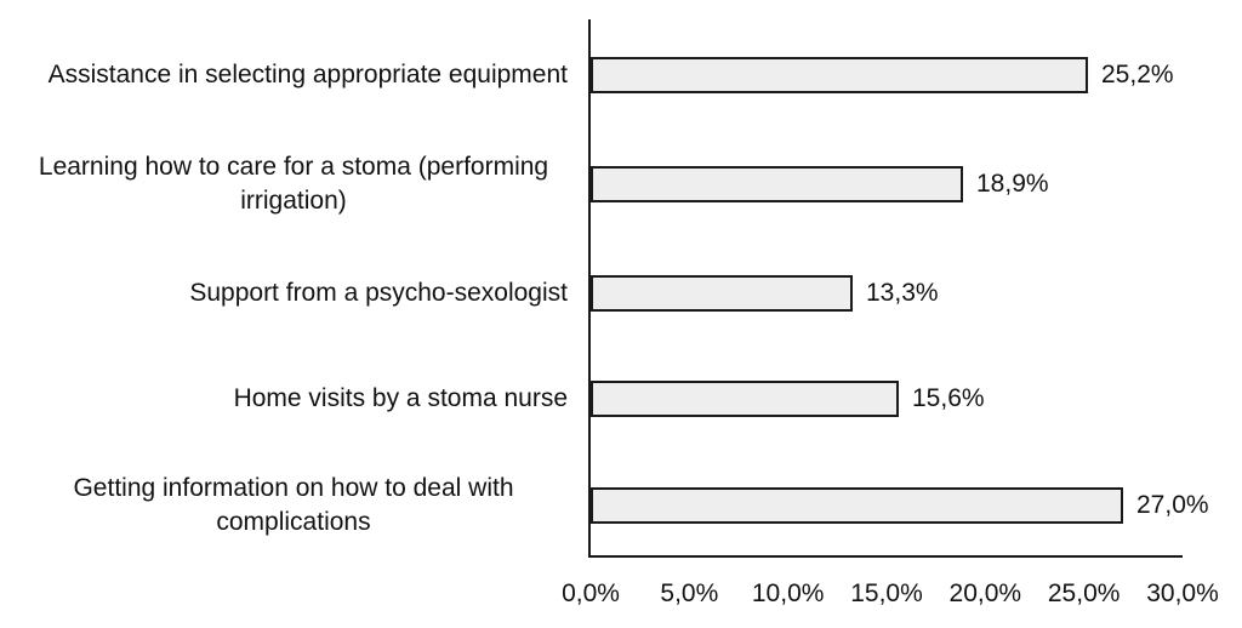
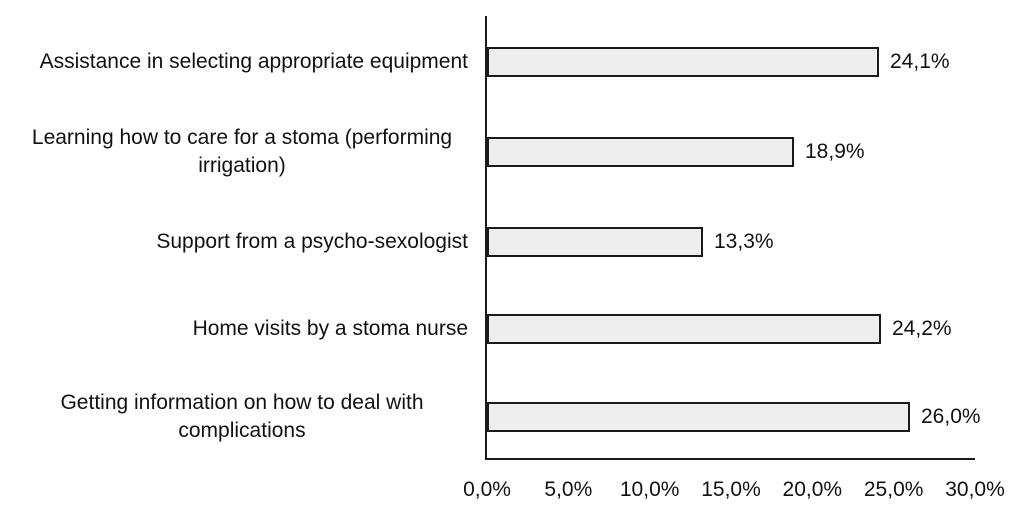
Assistance in selecting appropriate equipment: 25,2% -> 24,1%
Home visits by a stoma nurse: 15,6% -> 24,2%
Getting information on how to deal with complications: 27,0% -> 26,0%
